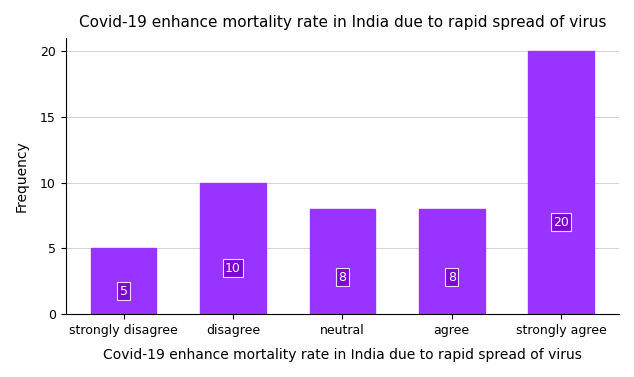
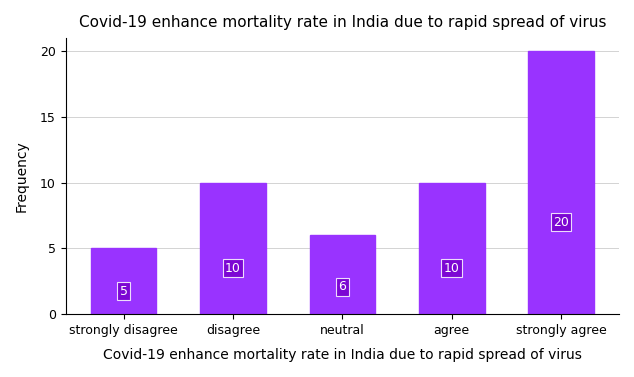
neutral: 8 -> 6
agree: 8 -> 10
